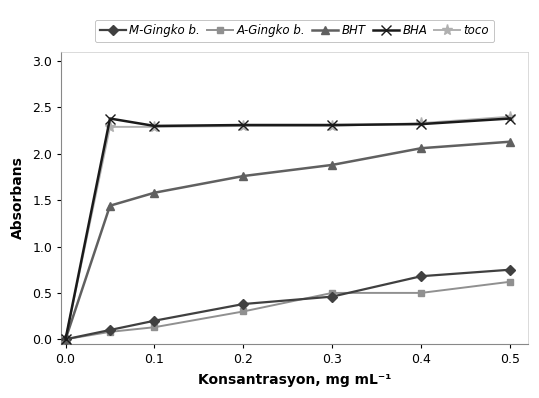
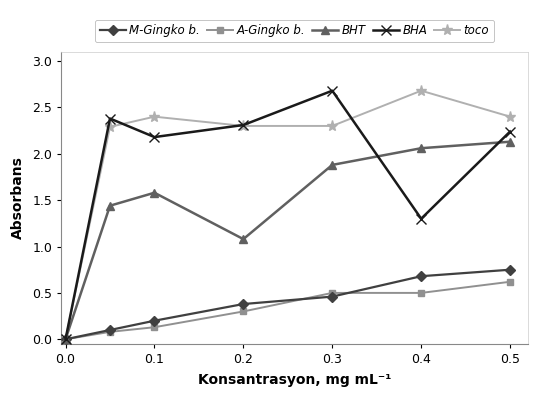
BHA/0.1: 2.30 -> 2.18
toco/0.1: 2.29 -> 2.40
BHT/0.2: 1.76 -> 1.08
BHA/0.3: 2.31 -> 2.68
BHA/0.4: 2.32 -> 1.30
toco/0.4: 2.33 -> 2.68
BHA/0.5: 2.38 -> 2.24
